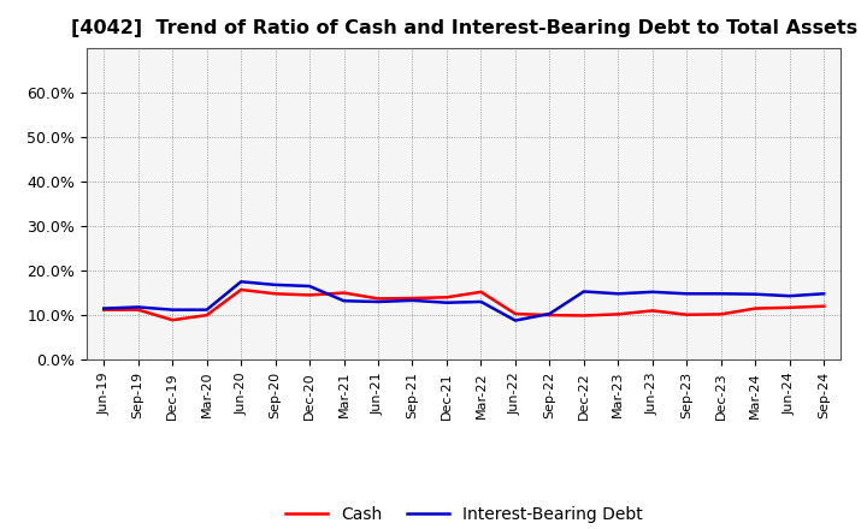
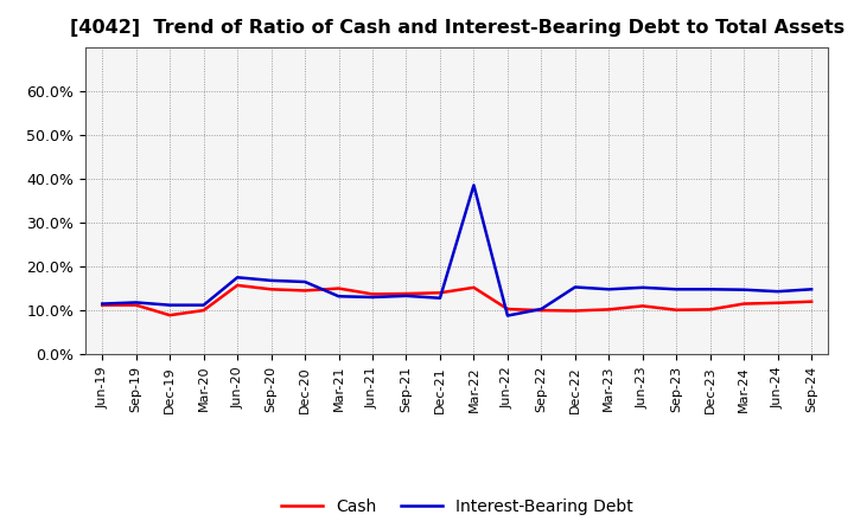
Interest-Bearing Debt/Mar-22: 13.0% -> 38.5%
